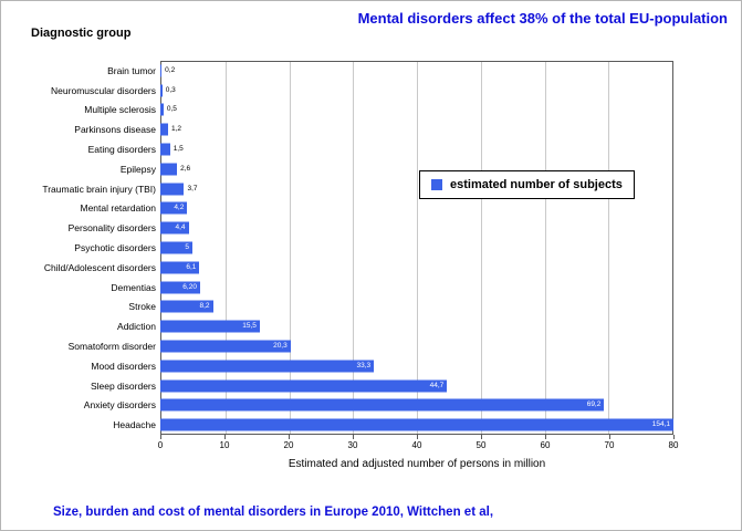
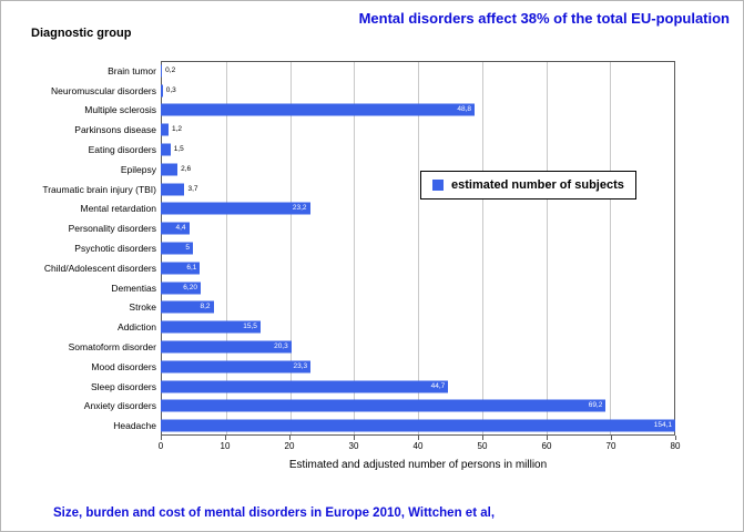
Multiple sclerosis: 0,5 -> 48,8
Mental retardation: 4,2 -> 23,2
Mood disorders: 33,3 -> 23,3
